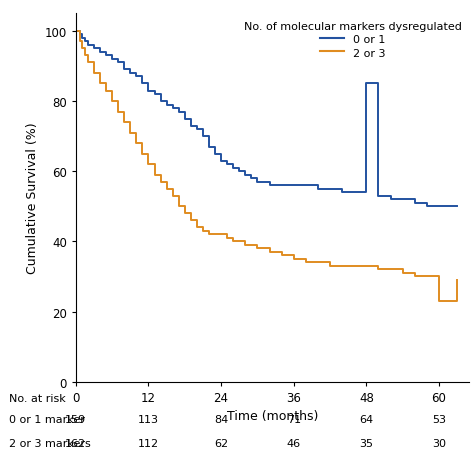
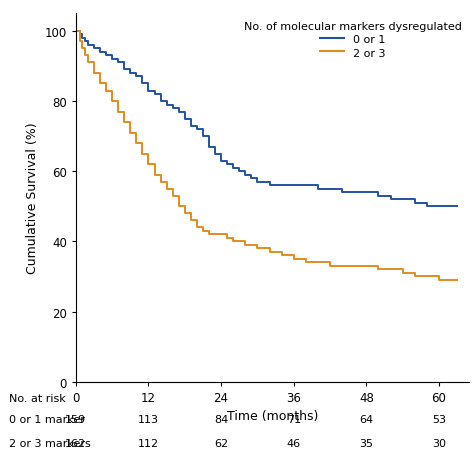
0 or 1/48: 85 -> 54
2 or 3/60: 23 -> 29
